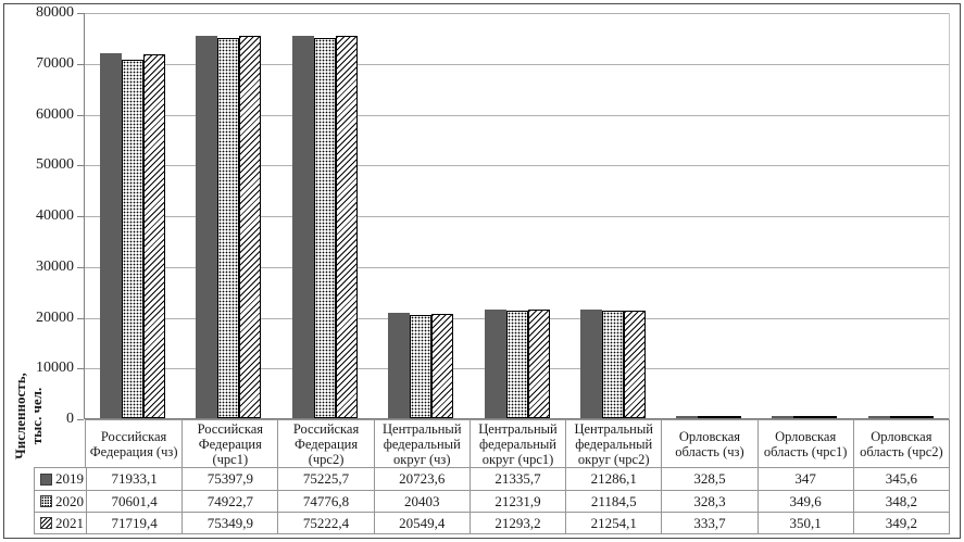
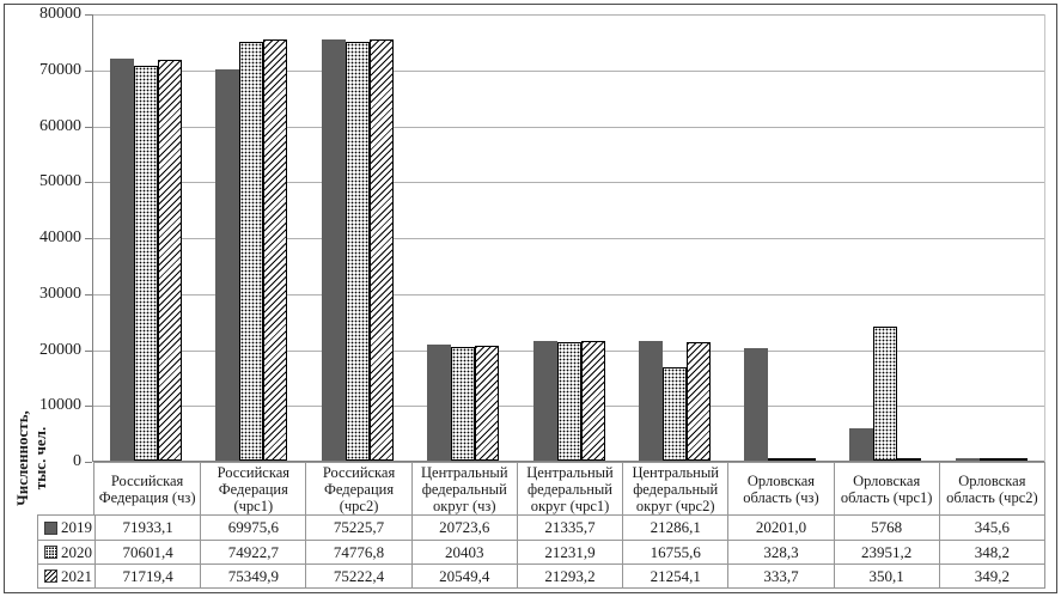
2019/Российская Федерация (чрс1): 75397,9 -> 69975,6
2020/Центральный федеральный округ (чрс2): 21184,5 -> 16755,6
2019/Орловская область (чз): 328,5 -> 20201,0
2019/Орловская область (чрс1): 347 -> 5768
2020/Орловская область (чрс1): 349,6 -> 23951,2
